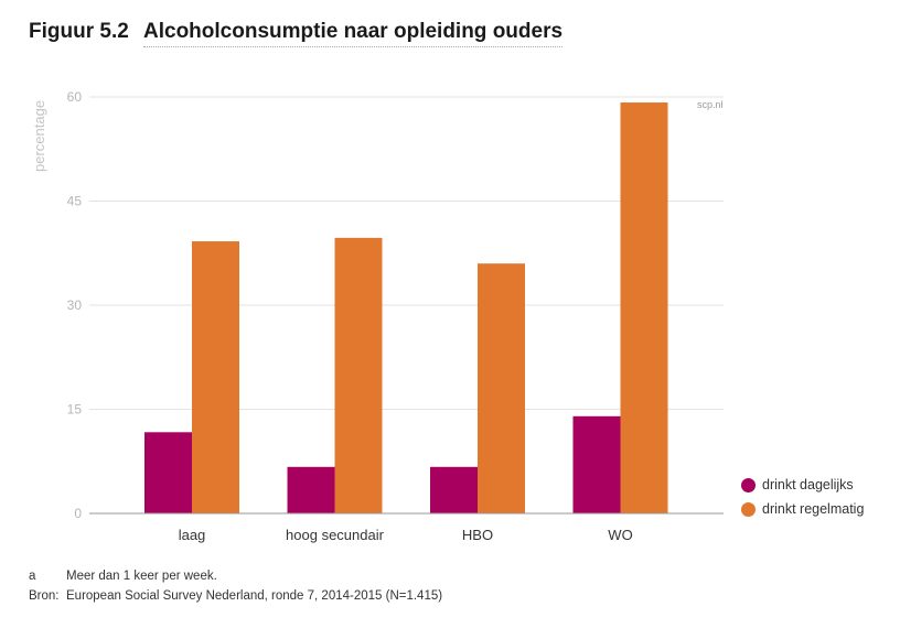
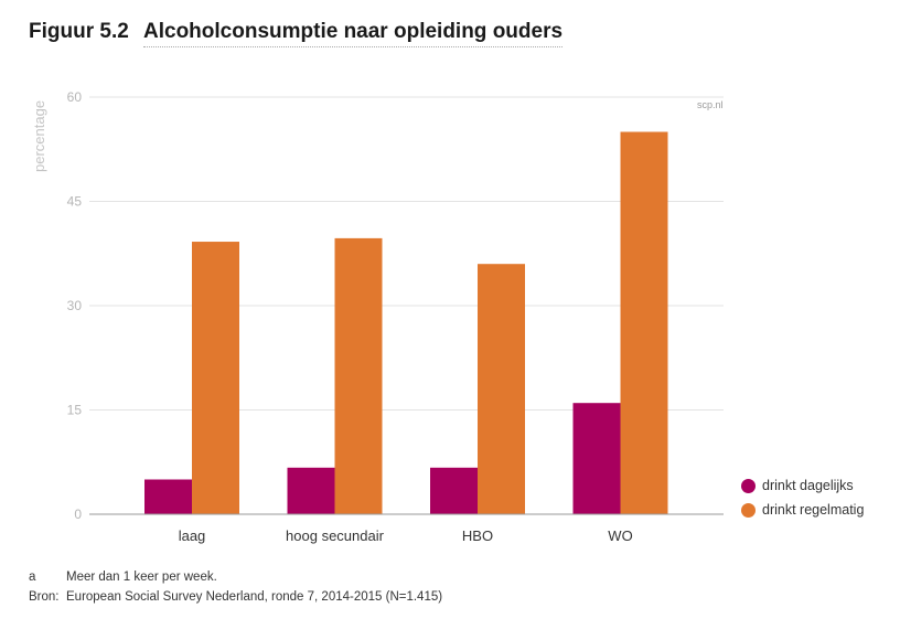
drinkt dagelijks/laag: 12 -> 5
drinkt dagelijks/WO: 14 -> 16
drinkt regelmatig/WO: 59 -> 55
